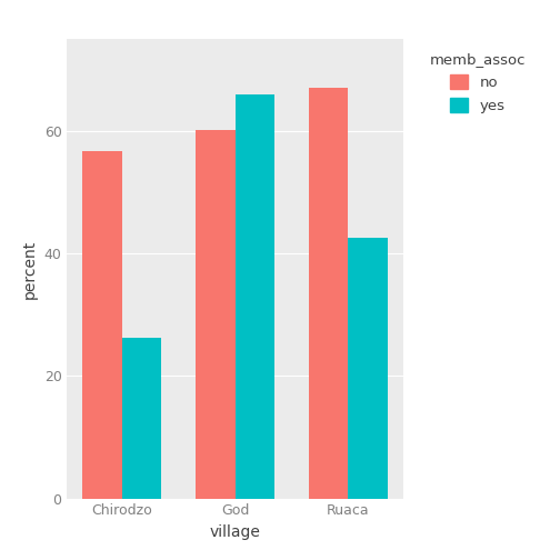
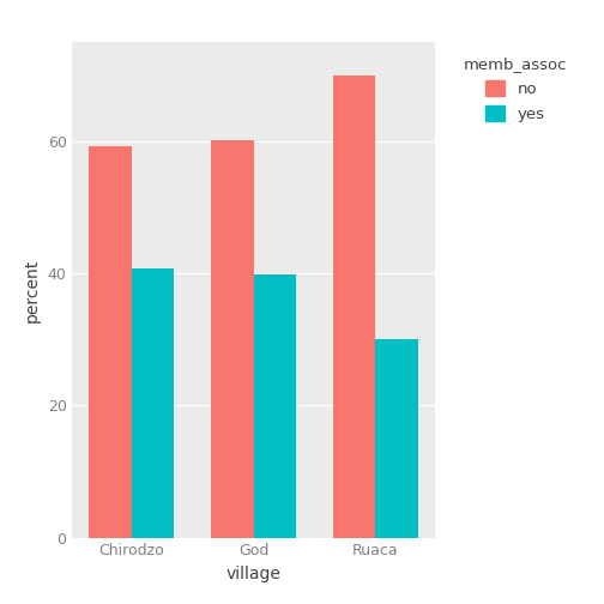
no/Chirodzo: 56.8 -> 59.2
yes/Chirodzo: 26.2 -> 40.8
yes/God: 66.0 -> 39.8
no/Ruaca: 67.0 -> 69.9
yes/Ruaca: 42.6 -> 30.1
